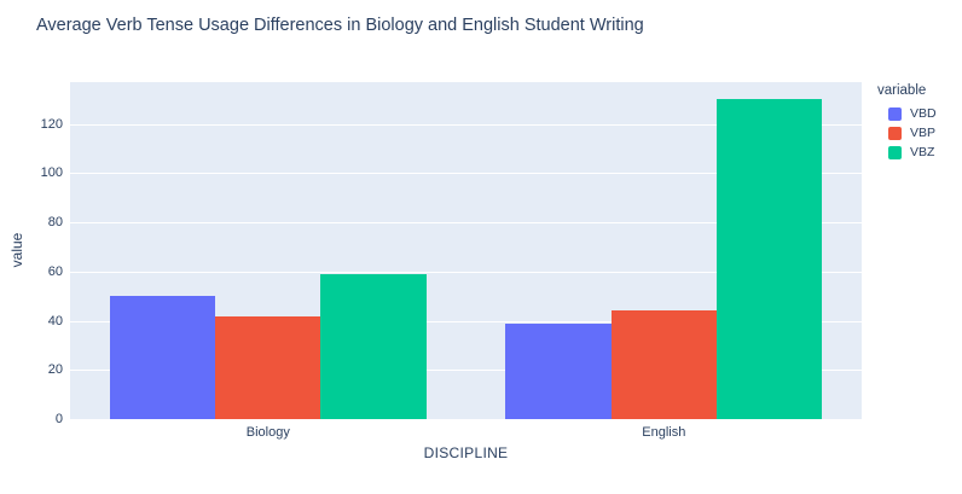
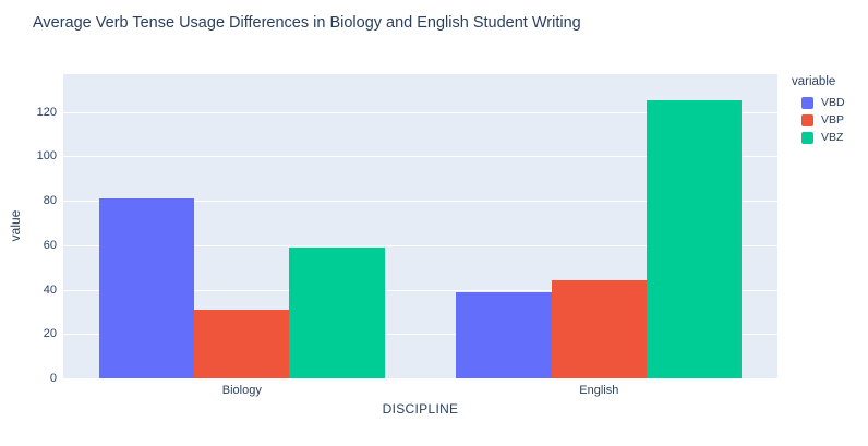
VBD/Biology: 50 -> 81
VBP/Biology: 42 -> 31
VBZ/English: 130 -> 125
